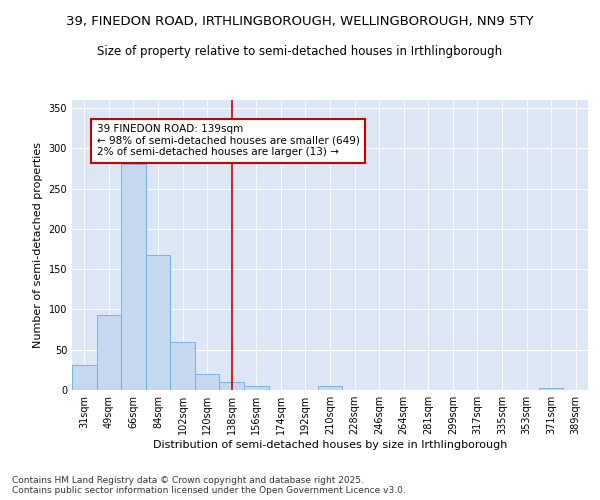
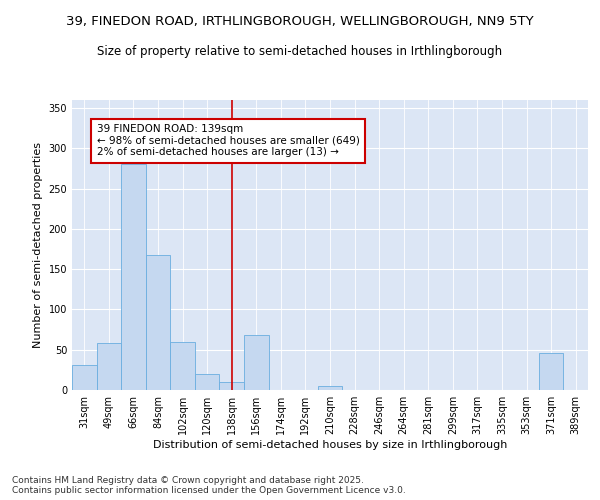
49sqm: 93 -> 58
156sqm: 5 -> 68
371sqm: 3 -> 46
